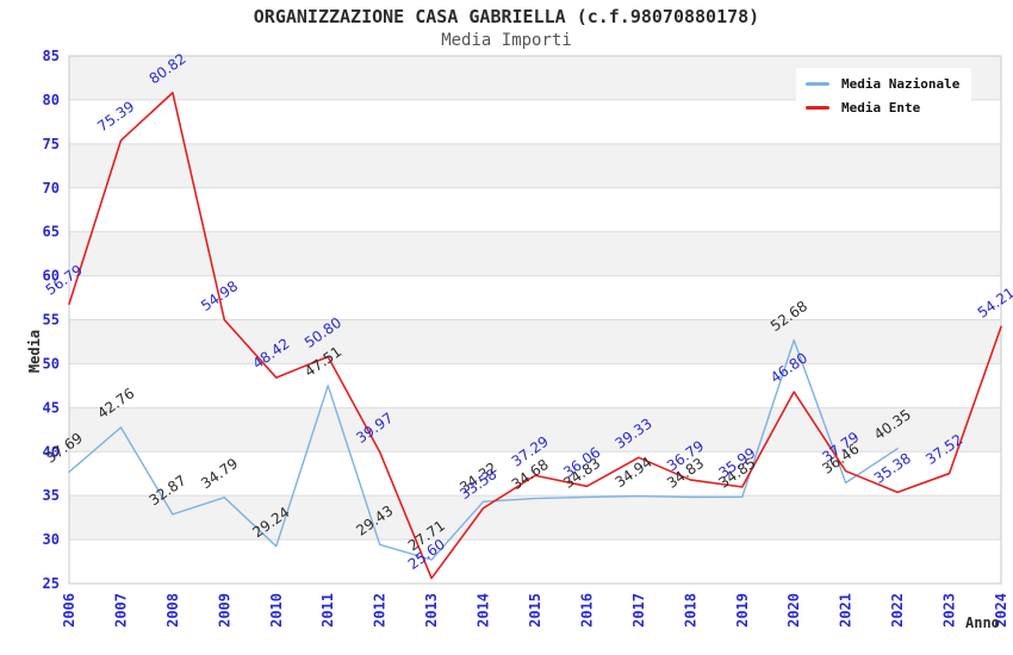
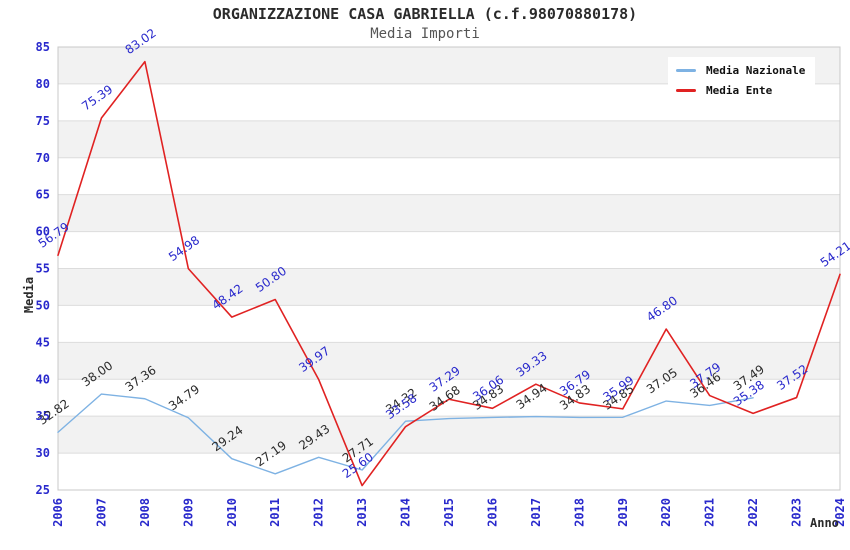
Media Nazionale/2006: 37.69 -> 32.82
Media Nazionale/2007: 42.76 -> 38.00
Media Nazionale/2008: 32.87 -> 37.36
Media Ente/2008: 80.82 -> 83.02
Media Nazionale/2011: 47.51 -> 27.19
Media Nazionale/2020: 52.68 -> 37.05
Media Nazionale/2022: 40.35 -> 37.49
